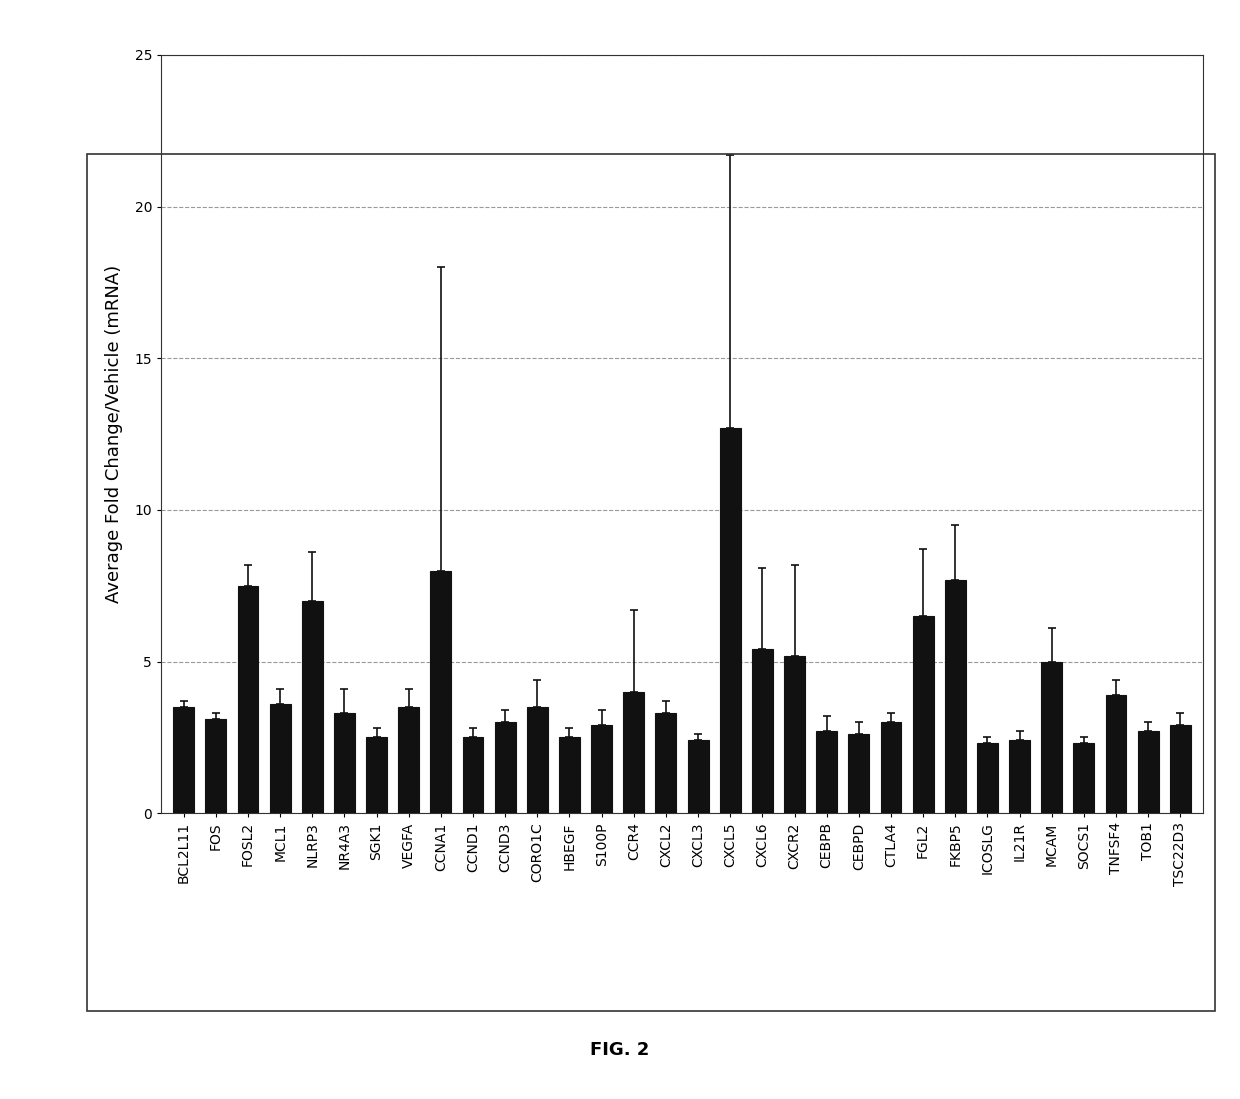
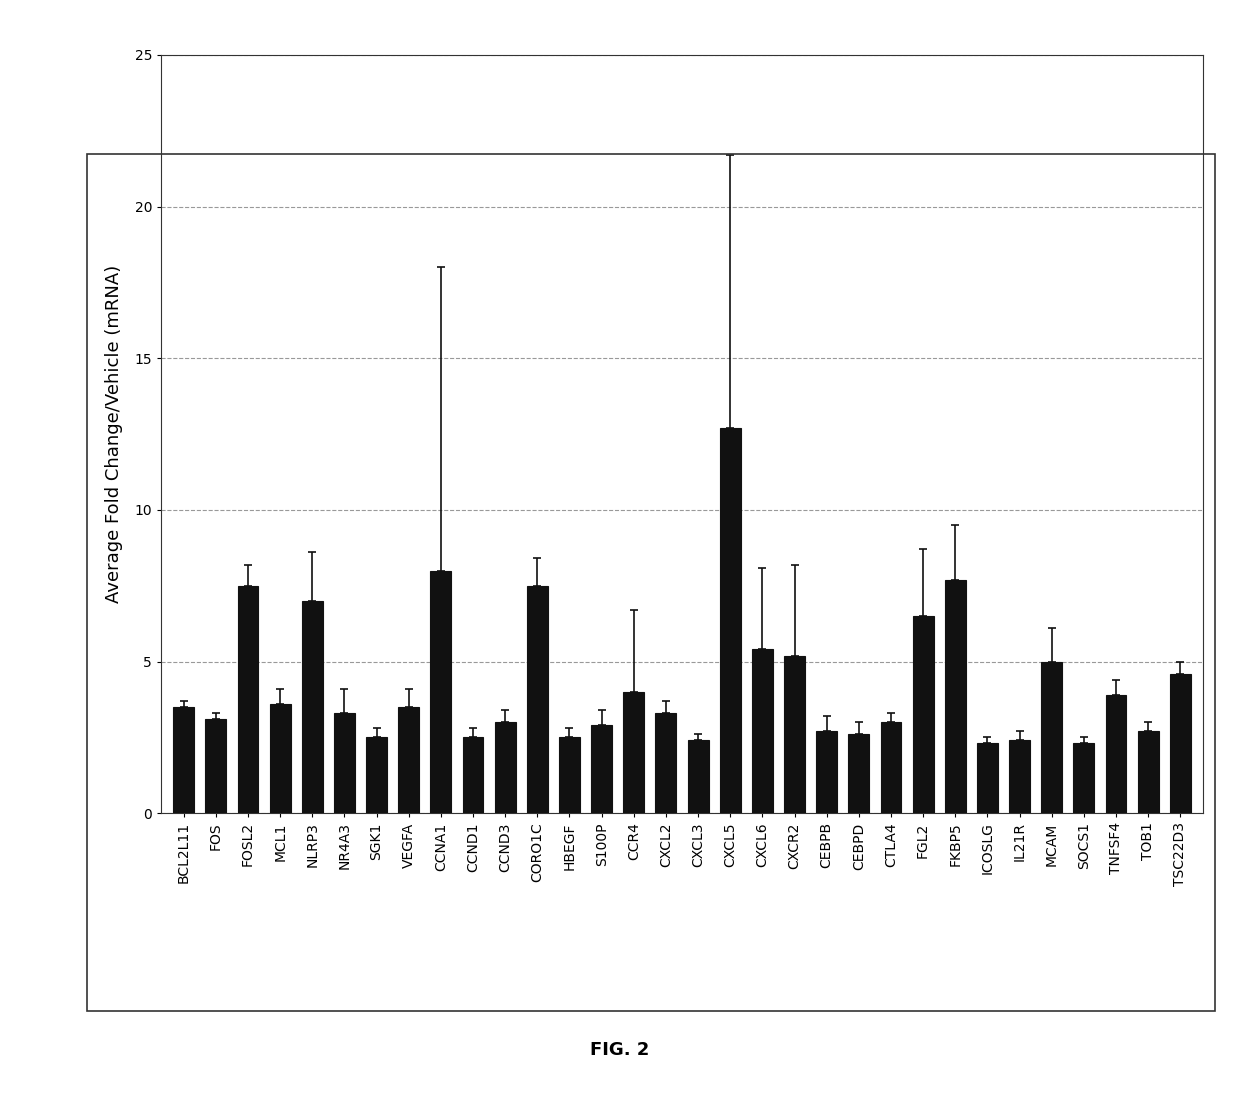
CORO1C: 3.5 -> 7.5
TSC22D3: 2.9 -> 4.6
